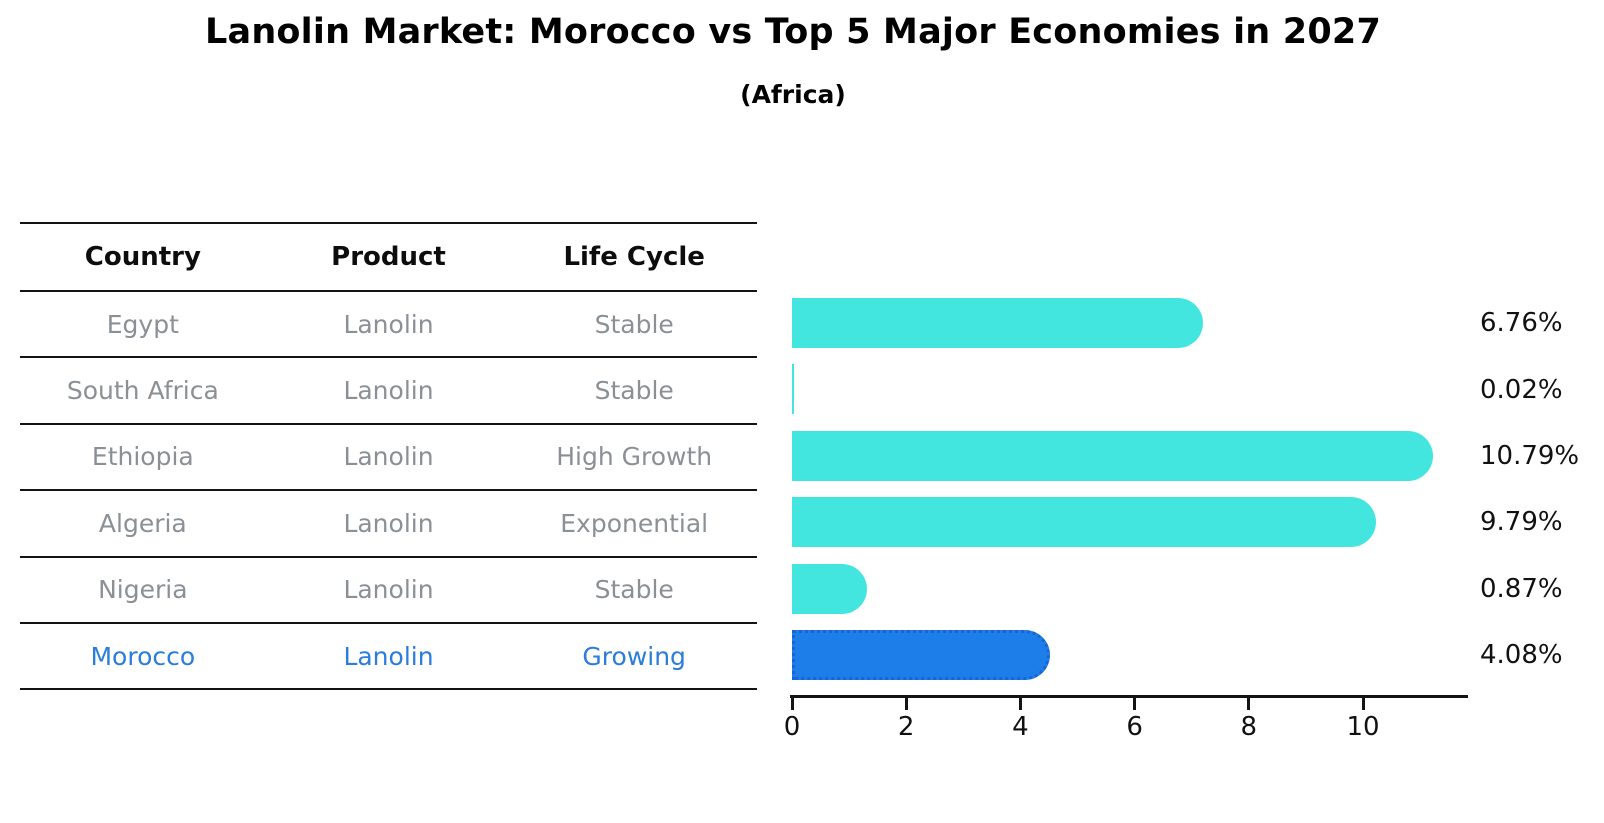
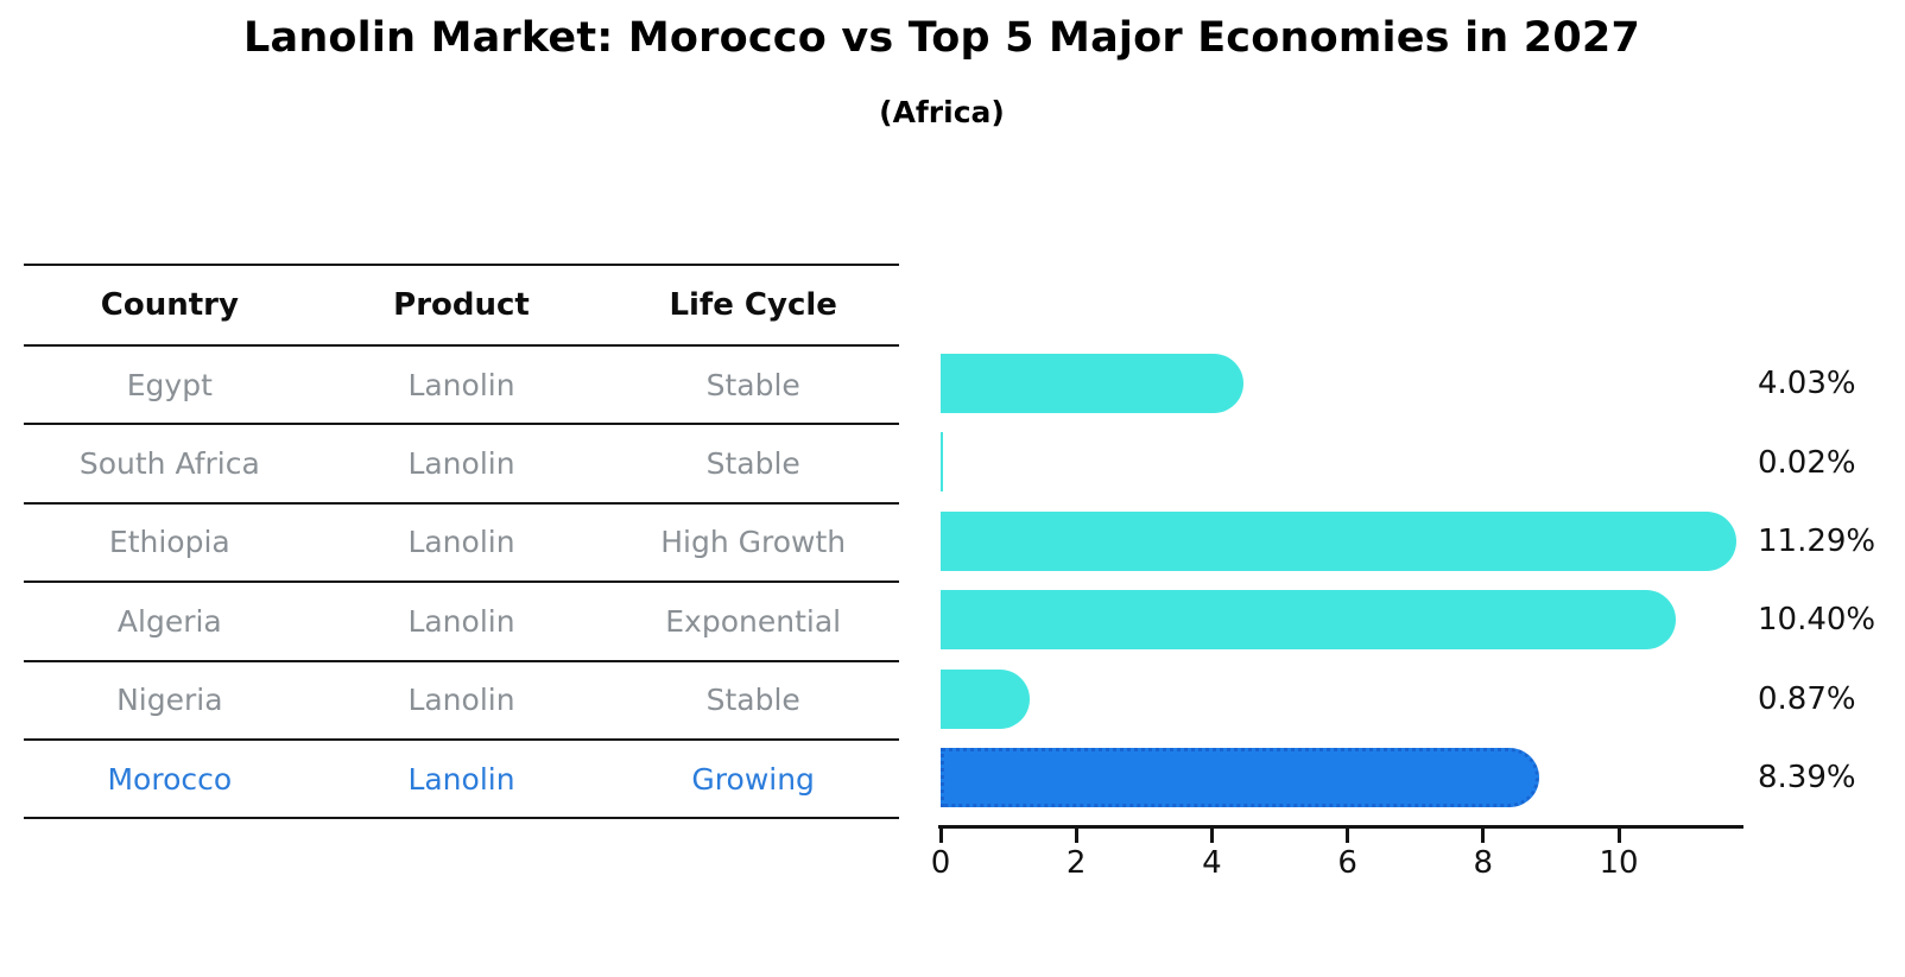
Egypt: 6.76% -> 4.03%
Ethiopia: 10.79% -> 11.29%
Algeria: 9.79% -> 10.40%
Morocco: 4.08% -> 8.39%
